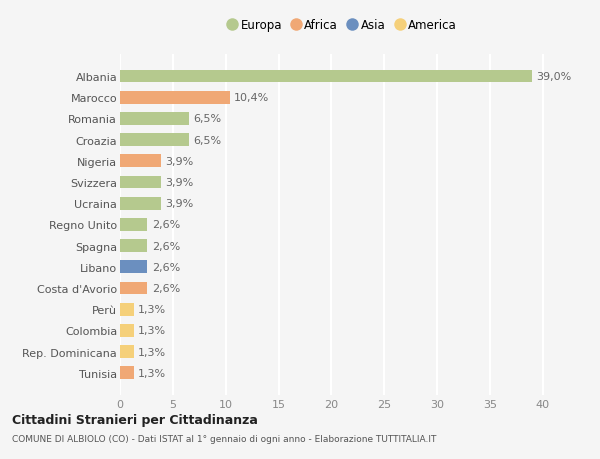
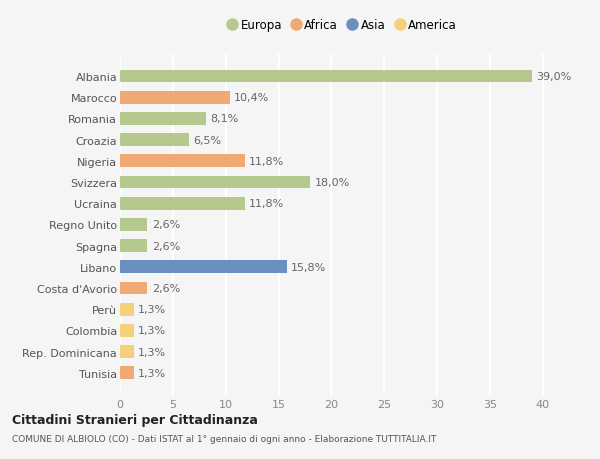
Romania: 6,5% -> 8,1%
Nigeria: 3,9% -> 11,8%
Svizzera: 3,9% -> 18,0%
Ucraina: 3,9% -> 11,8%
Libano: 2,6% -> 15,8%
